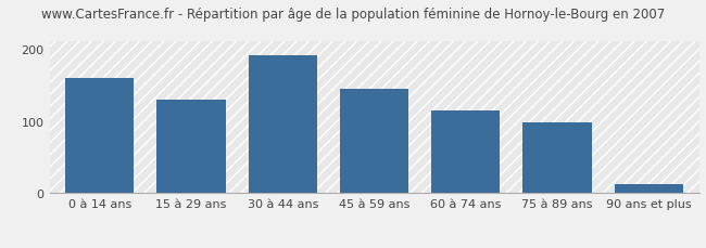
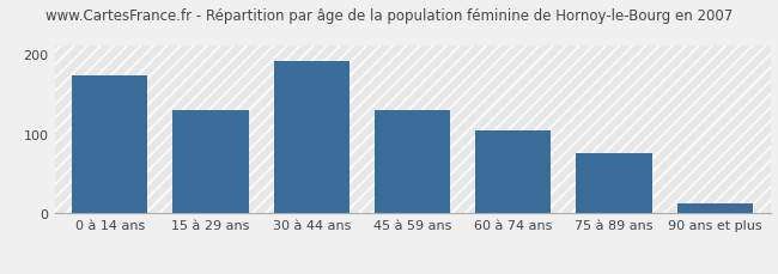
0 à 14 ans: 160 -> 172
45 à 59 ans: 145 -> 130
60 à 74 ans: 115 -> 104
75 à 89 ans: 98 -> 76
